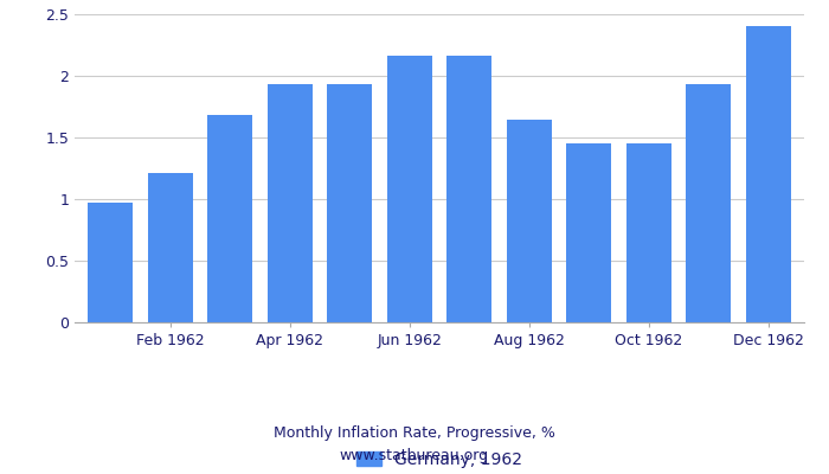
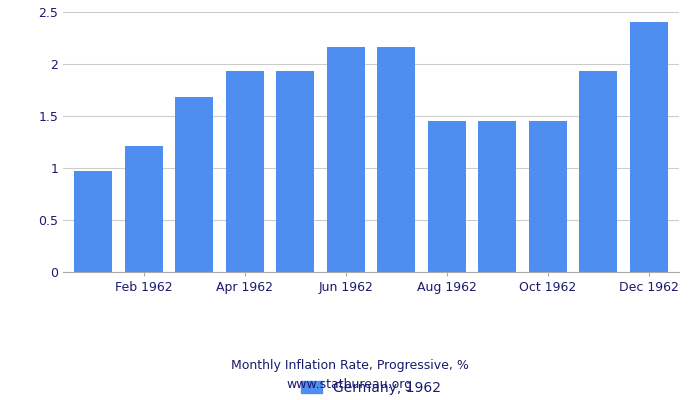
Aug 1962: 1.64 -> 1.45
